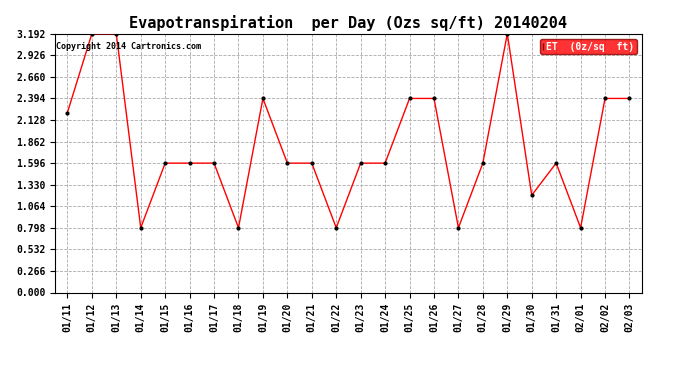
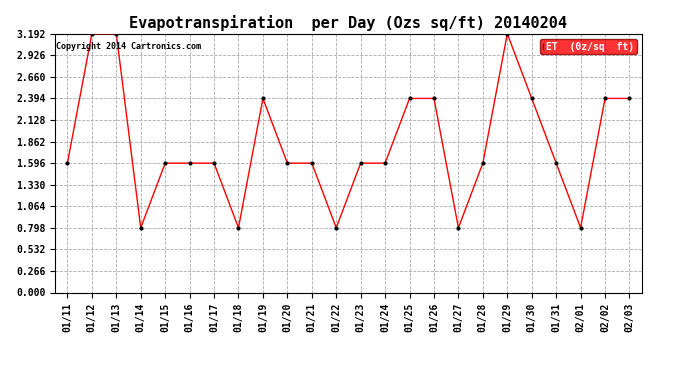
01/11: 2.22 -> 1.60
01/30: 1.20 -> 2.39
